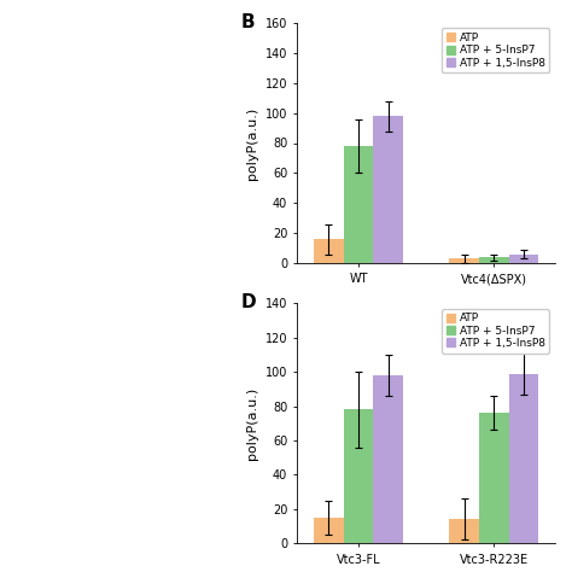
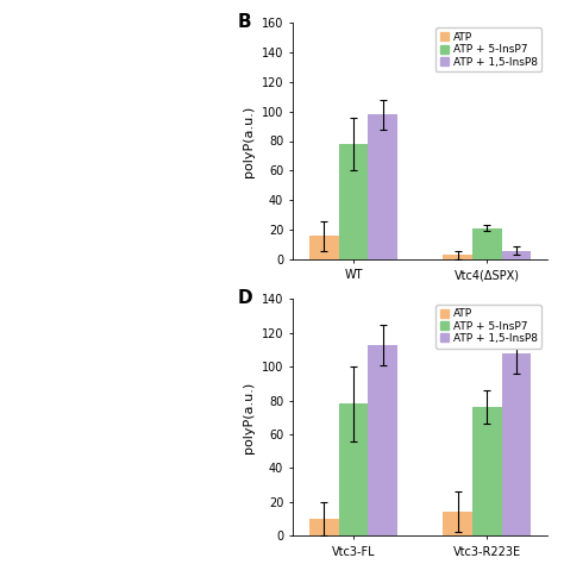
ATP + 5-InsP7/Vtc4(ΔSPX): 4 -> 21
ATP/Vtc3-FL: 15 -> 10
ATP + 1,5-InsP8/Vtc3-FL: 98 -> 113
ATP + 1,5-InsP8/Vtc3-R223E: 99 -> 108
